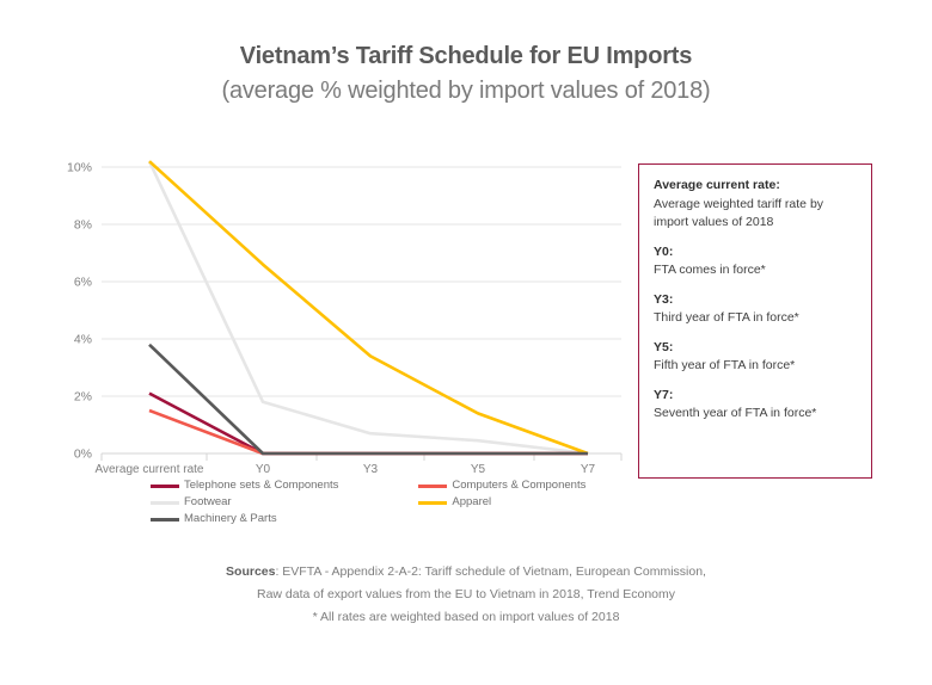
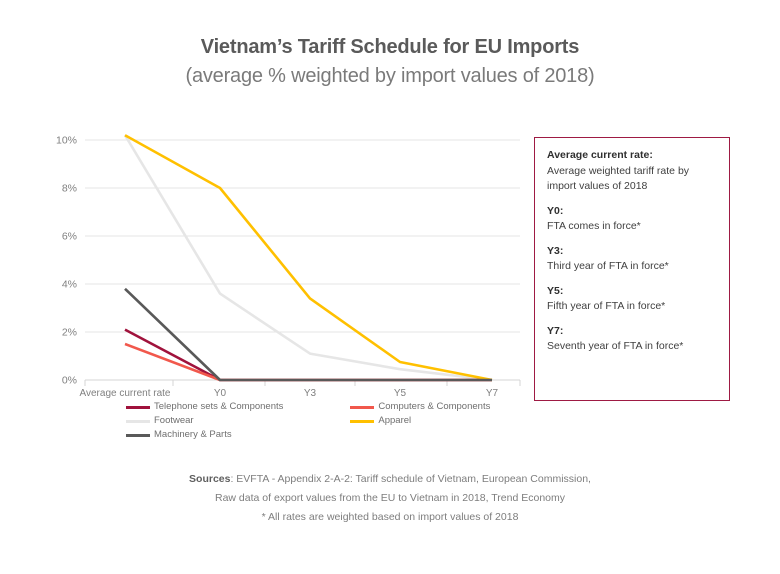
Footwear/Y0: 1.8% -> 3.6%
Apparel/Y0: 6.6% -> 8.0%
Footwear/Y3: 0.7% -> 1.1%
Apparel/Y5: 1.4% -> 0.8%
